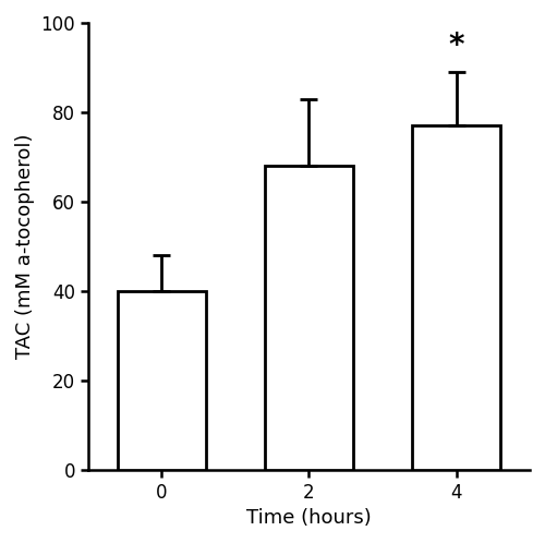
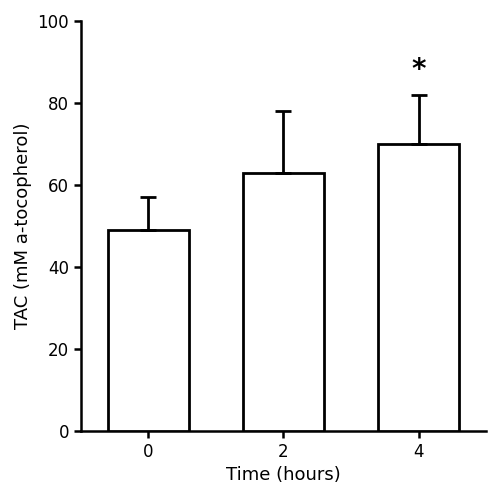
0: 40 -> 49
2: 68 -> 63
4: 77 -> 70
